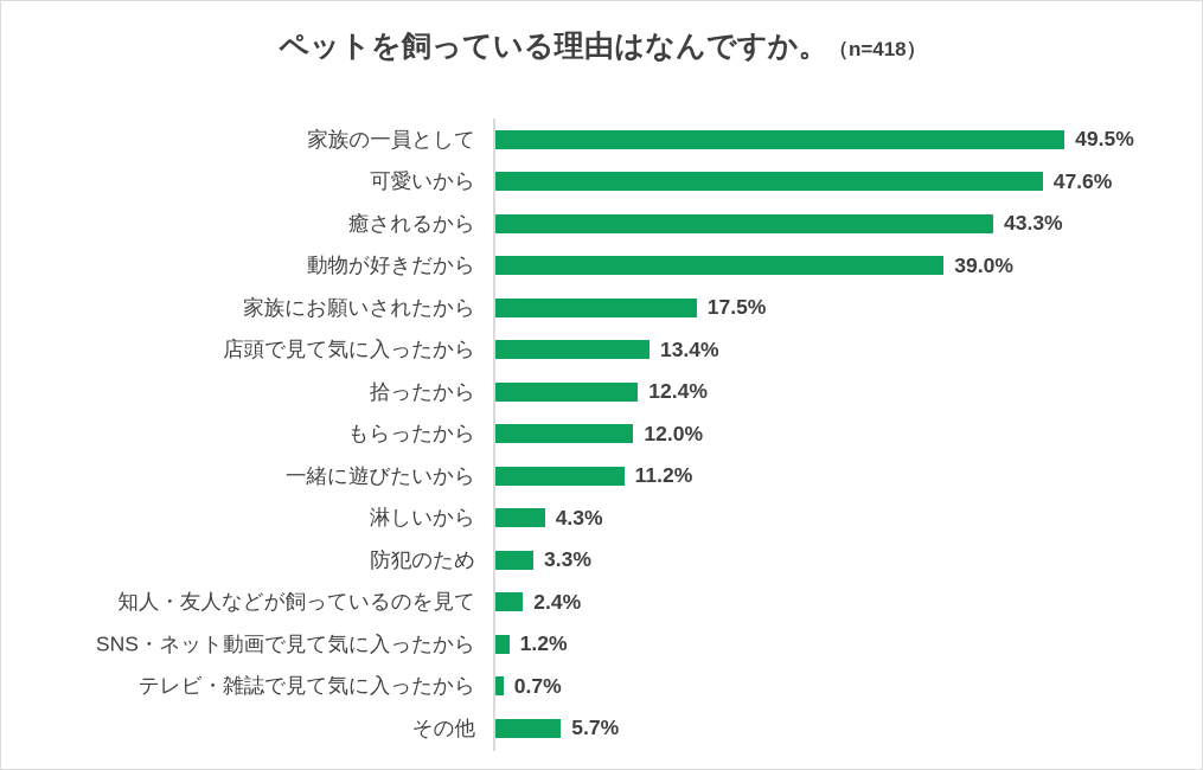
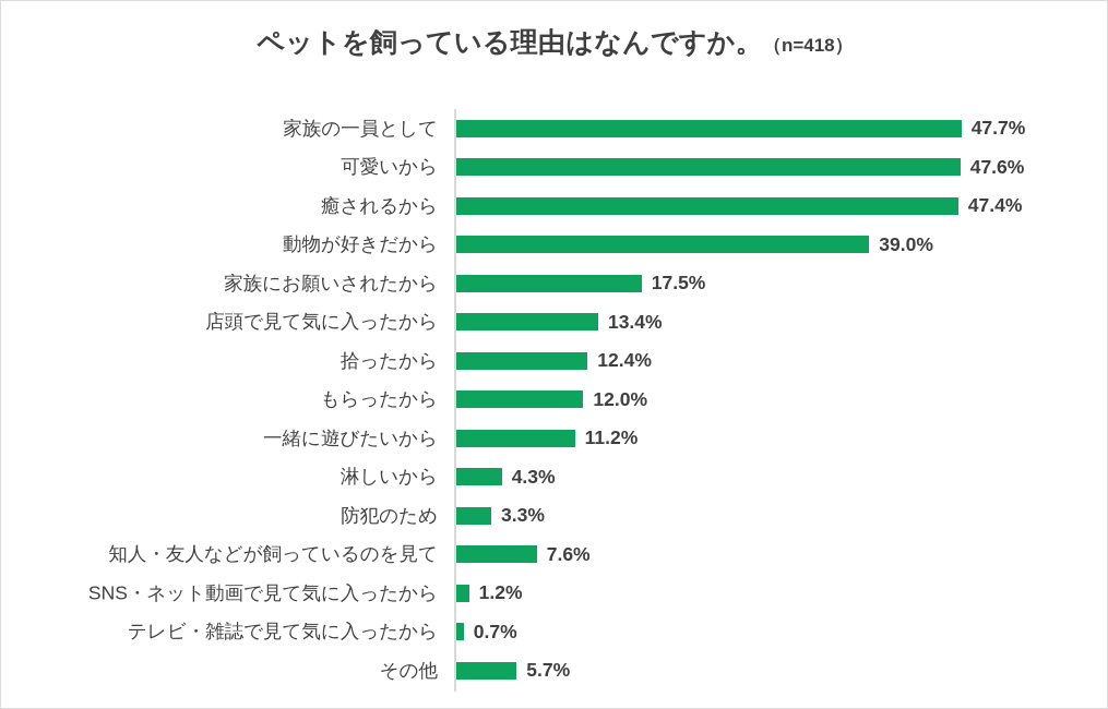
家族の一員として: 49.5% -> 47.7%
癒されるから: 43.3% -> 47.4%
知人・友人などが飼っているのを見て: 2.4% -> 7.6%
